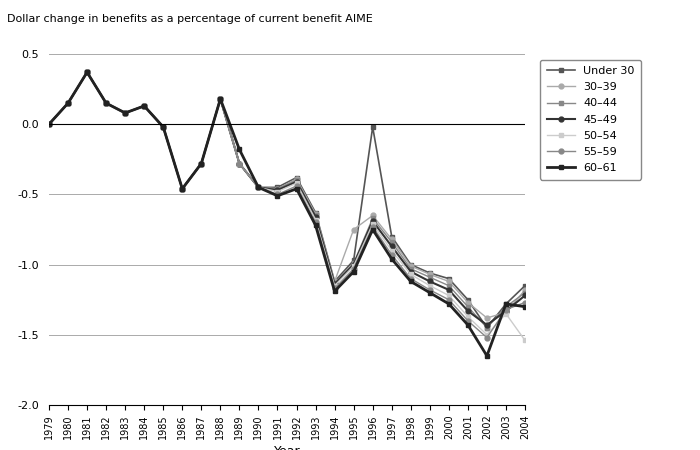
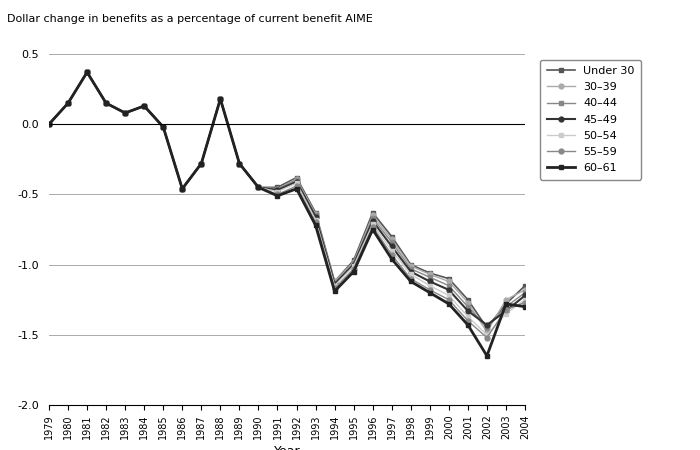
60–61/1989: -0.18 -> -0.28
30–39/1995: -0.75 -> -0.98
Under 30/1996: -0.02 -> -0.63
30–39/2002: -1.38 -> -1.48
30–39/2003: -1.34 -> -1.25
50–54/2004: -1.54 -> -1.25
